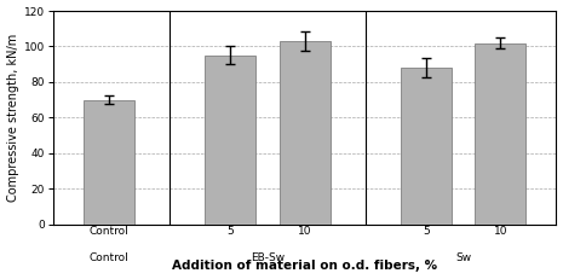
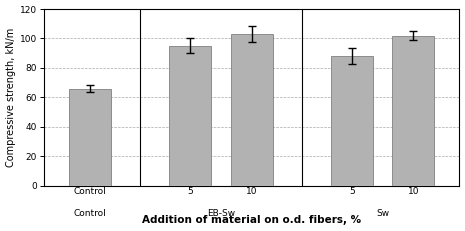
Control: 70 -> 66
